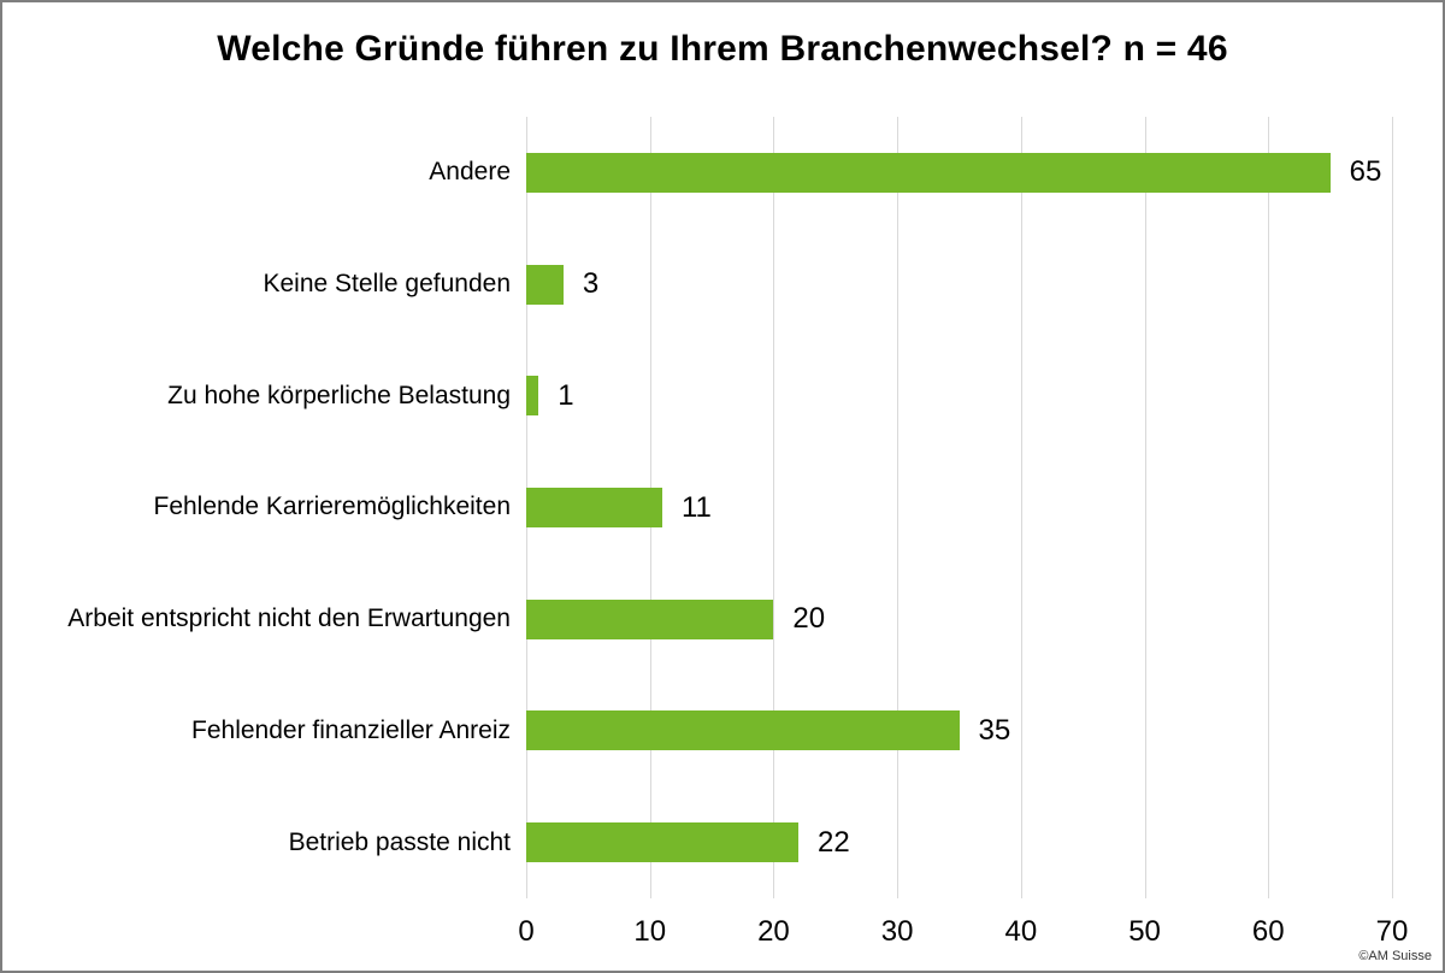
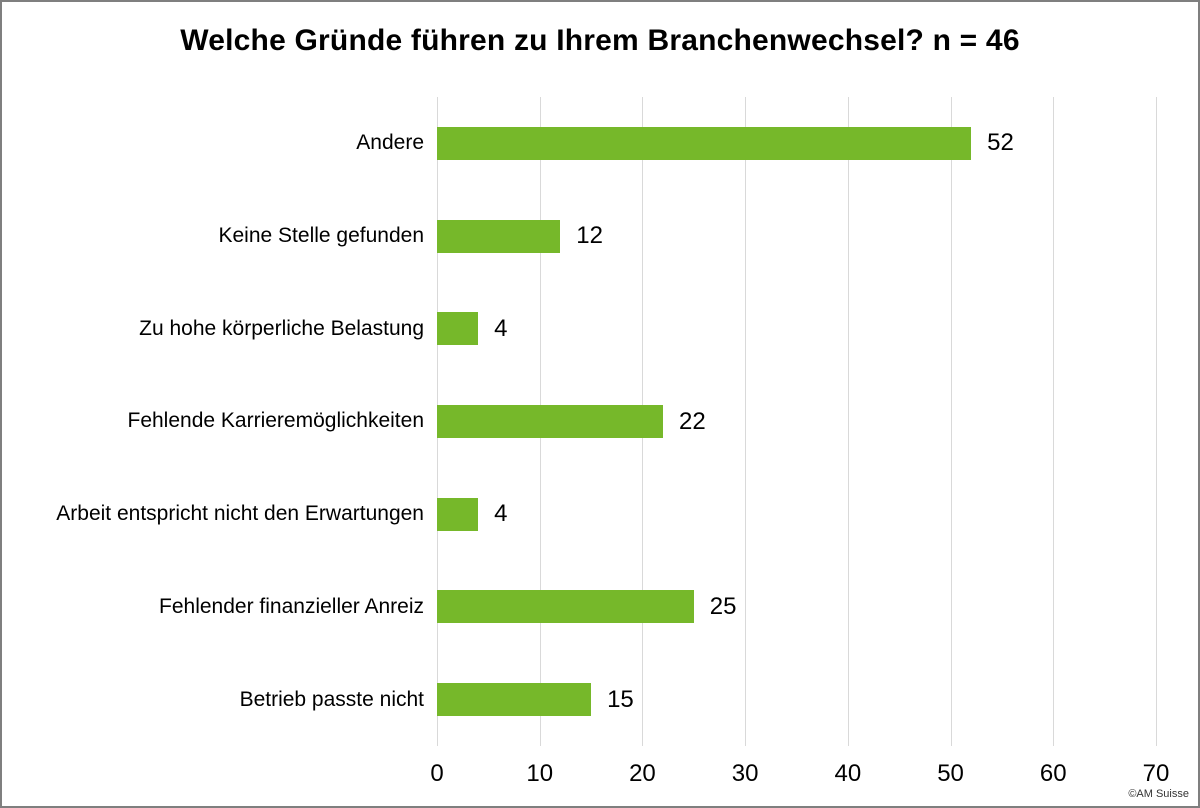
Andere: 65 -> 52
Keine Stelle gefunden: 3 -> 12
Zu hohe körperliche Belastung: 1 -> 4
Fehlende Karrieremöglichkeiten: 11 -> 22
Arbeit entspricht nicht den Erwartungen: 20 -> 4
Fehlender finanzieller Anreiz: 35 -> 25
Betrieb passte nicht: 22 -> 15
